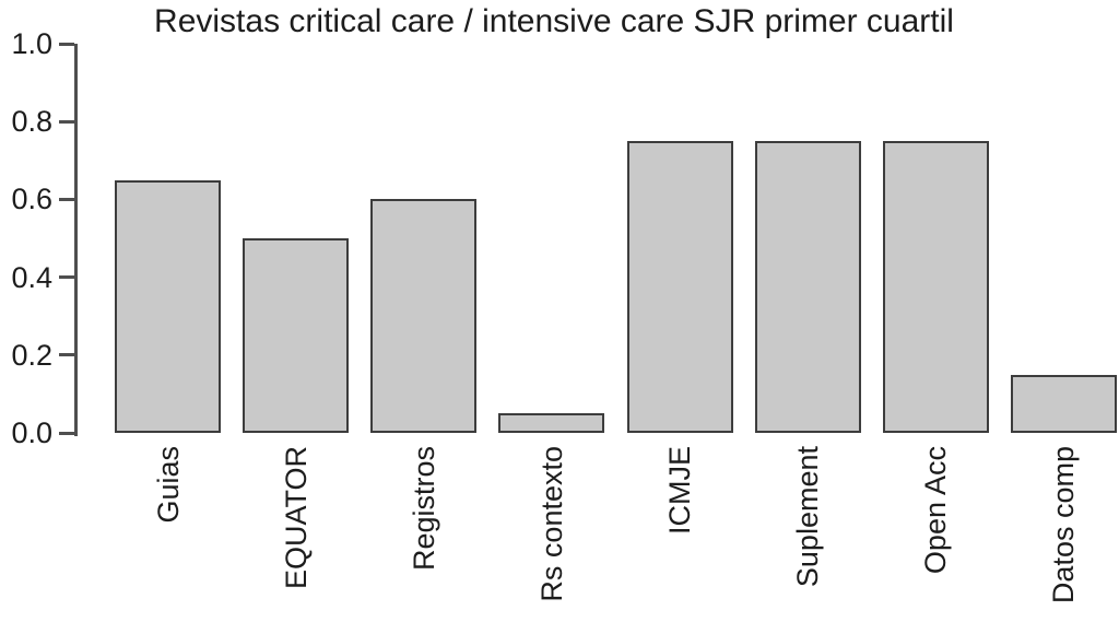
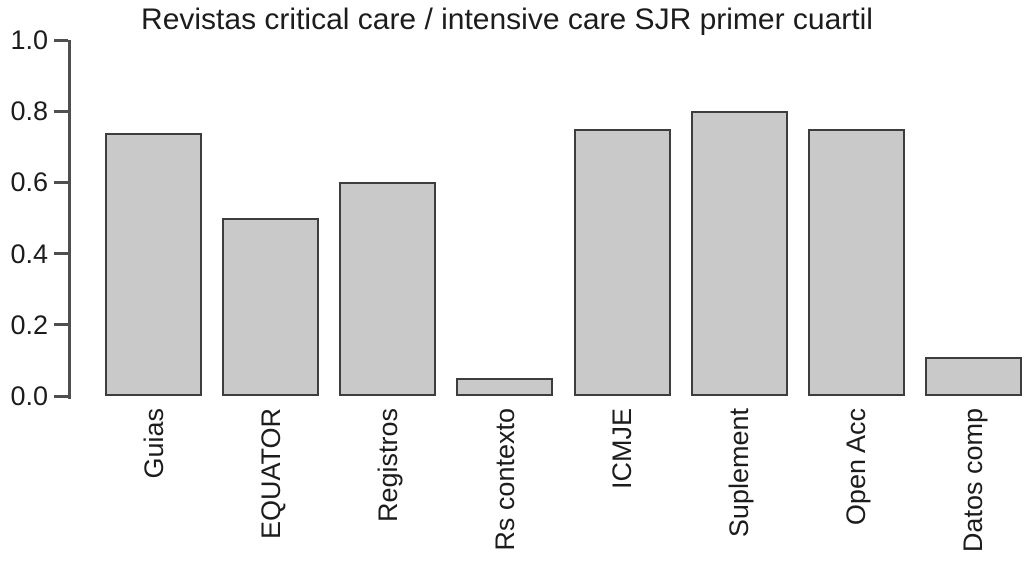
Guias: 0.65 -> 0.74
Suplement: 0.75 -> 0.80
Datos comp: 0.15 -> 0.11
